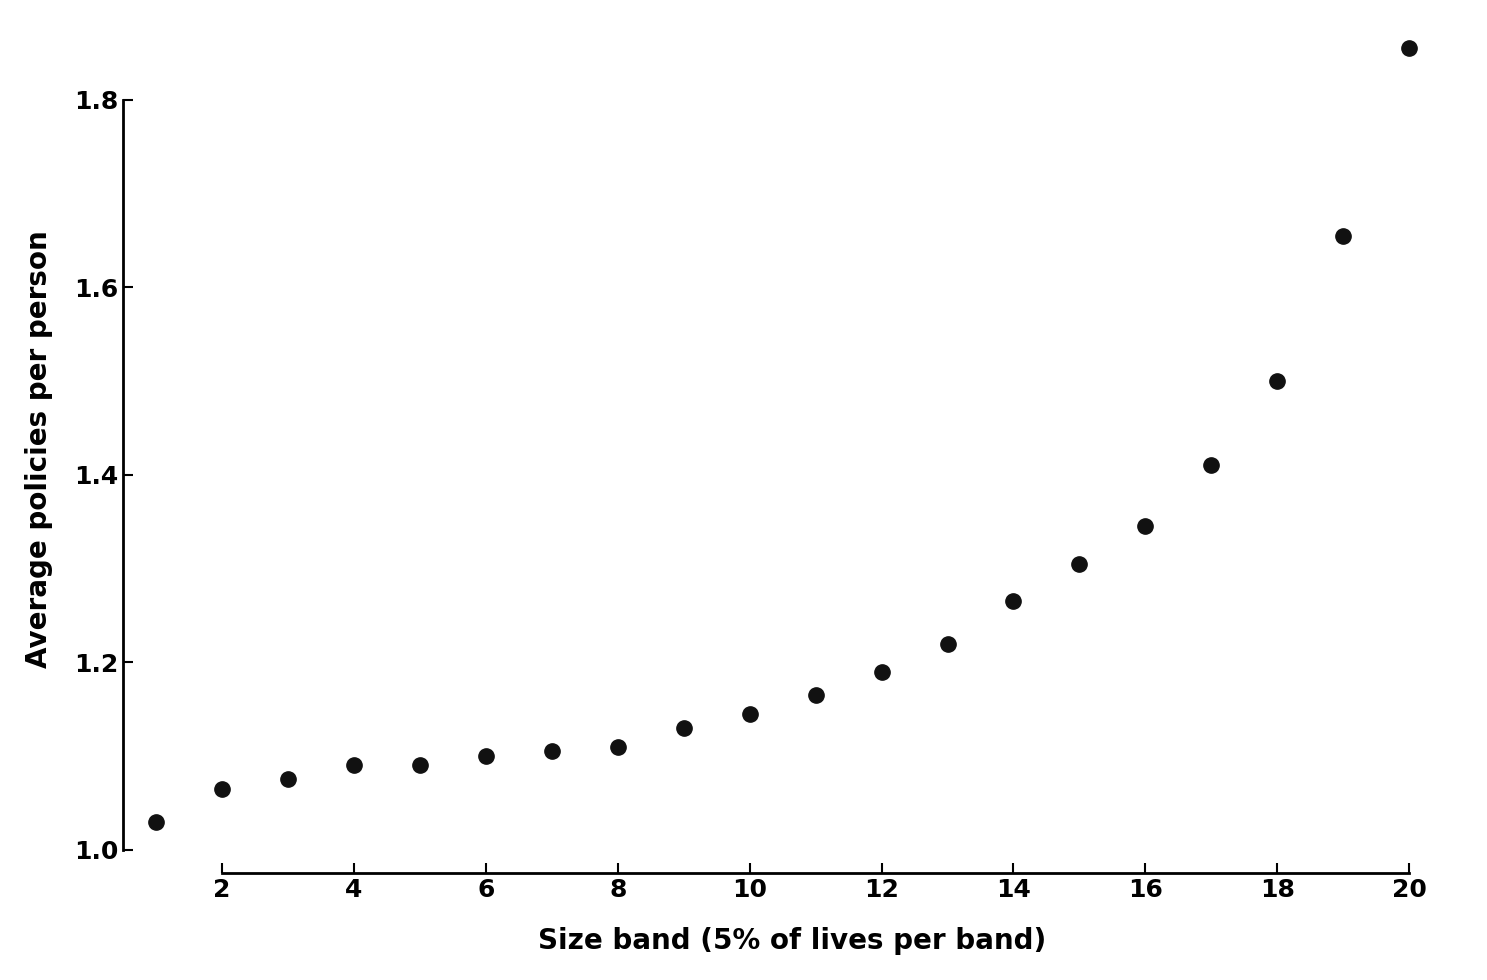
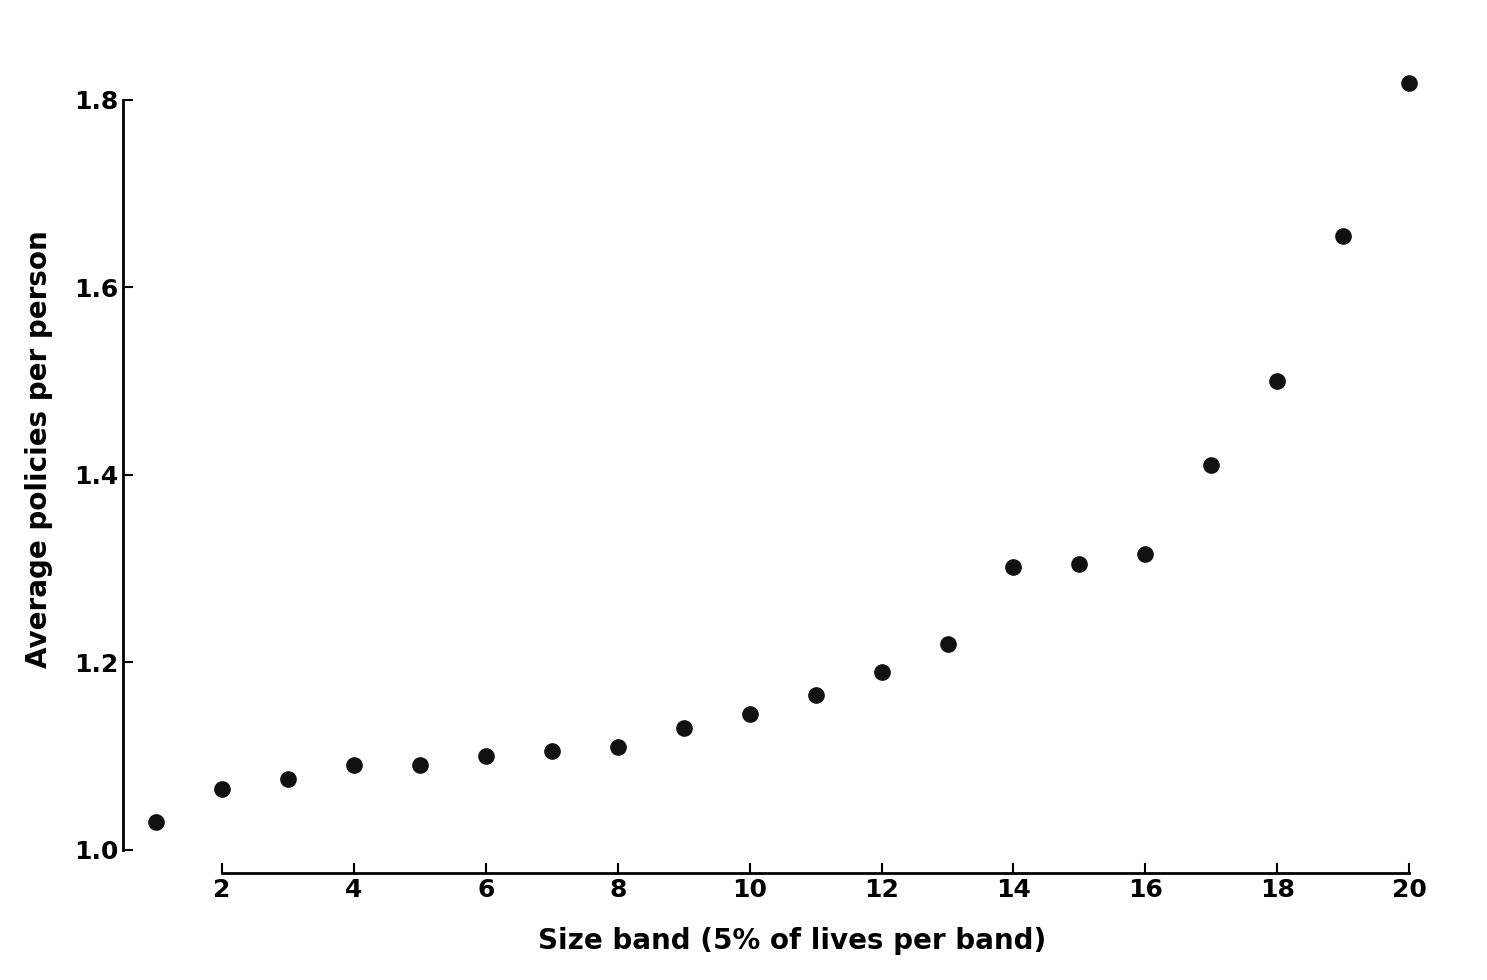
14: 1.265 -> 1.302
16: 1.345 -> 1.316
20: 1.855 -> 1.818
